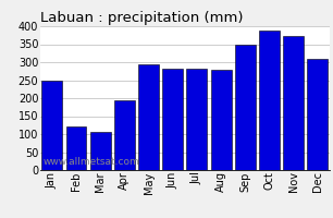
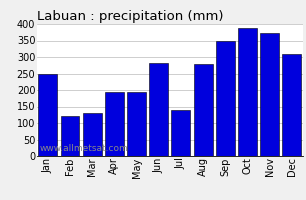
Mar: 105 -> 130
May: 295 -> 195
Jul: 282 -> 140
